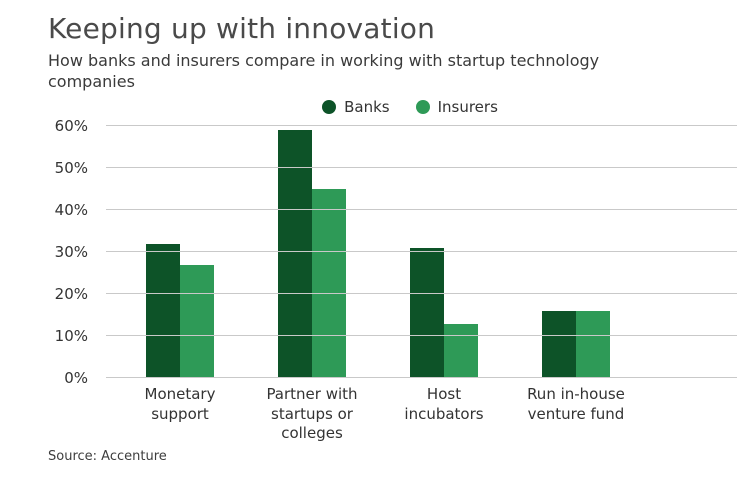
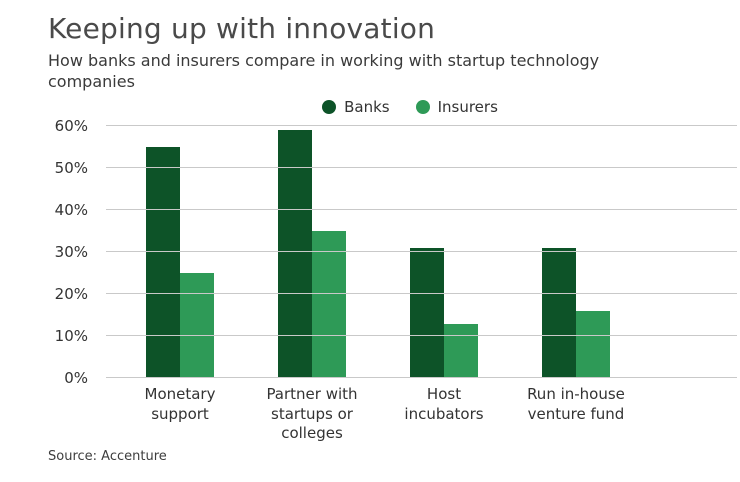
Banks/Monetary support: 32% -> 55%
Insurers/Monetary support: 27% -> 25%
Insurers/Partner with startups or colleges: 45% -> 35%
Banks/Run in-house venture fund: 16% -> 31%
